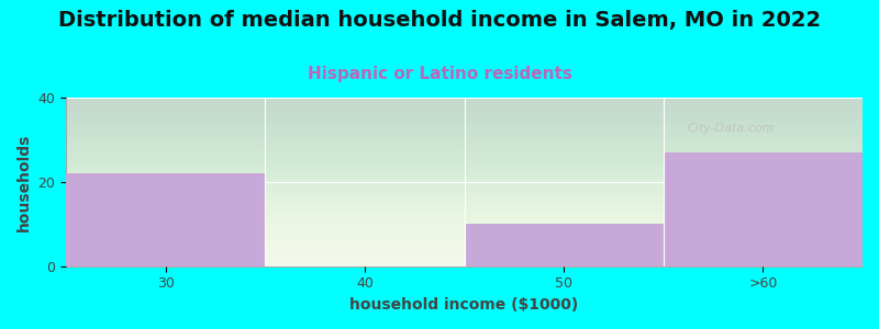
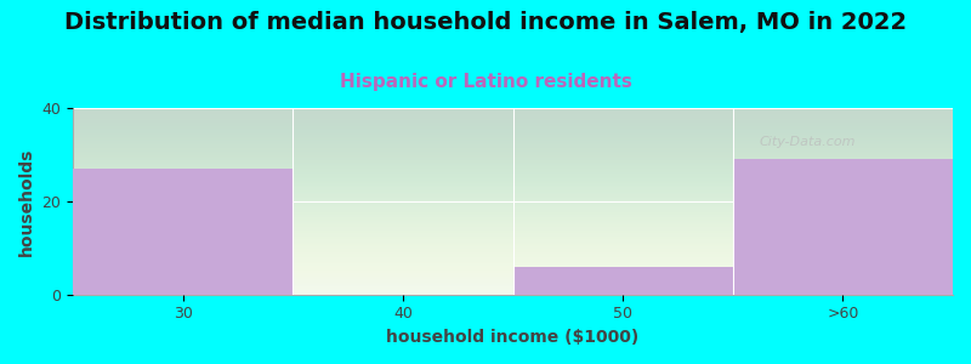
30: 22 -> 27
50: 10 -> 6
>60: 27 -> 29
